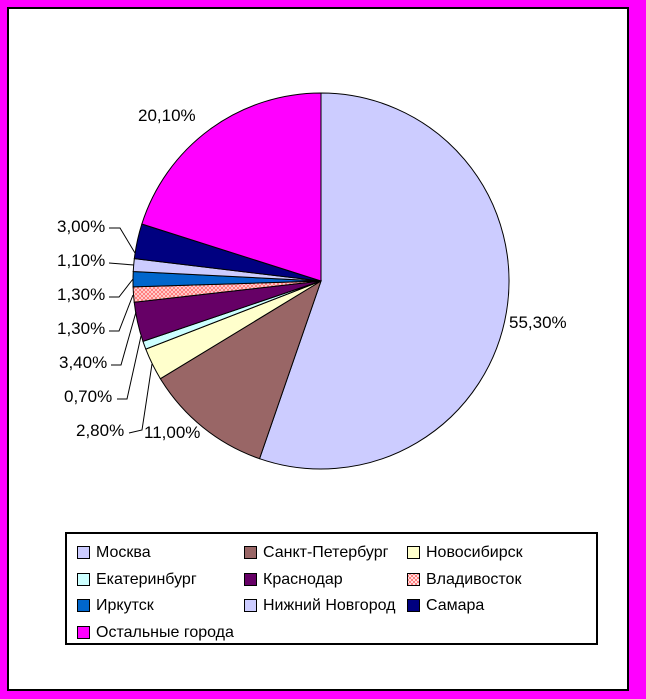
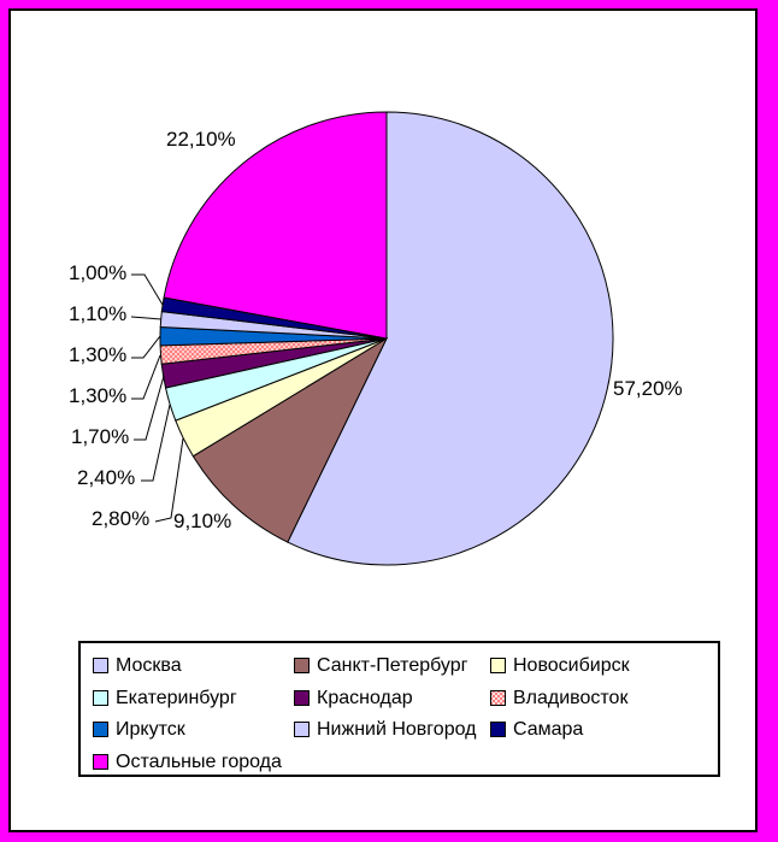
Москва: 55,30% -> 57,20%
Санкт-Петербург: 11,00% -> 9,10%
Екатеринбург: 0,70% -> 2,40%
Краснодар: 3,40% -> 1,70%
Самара: 3,00% -> 1,00%
Остальные города: 20,10% -> 22,10%
